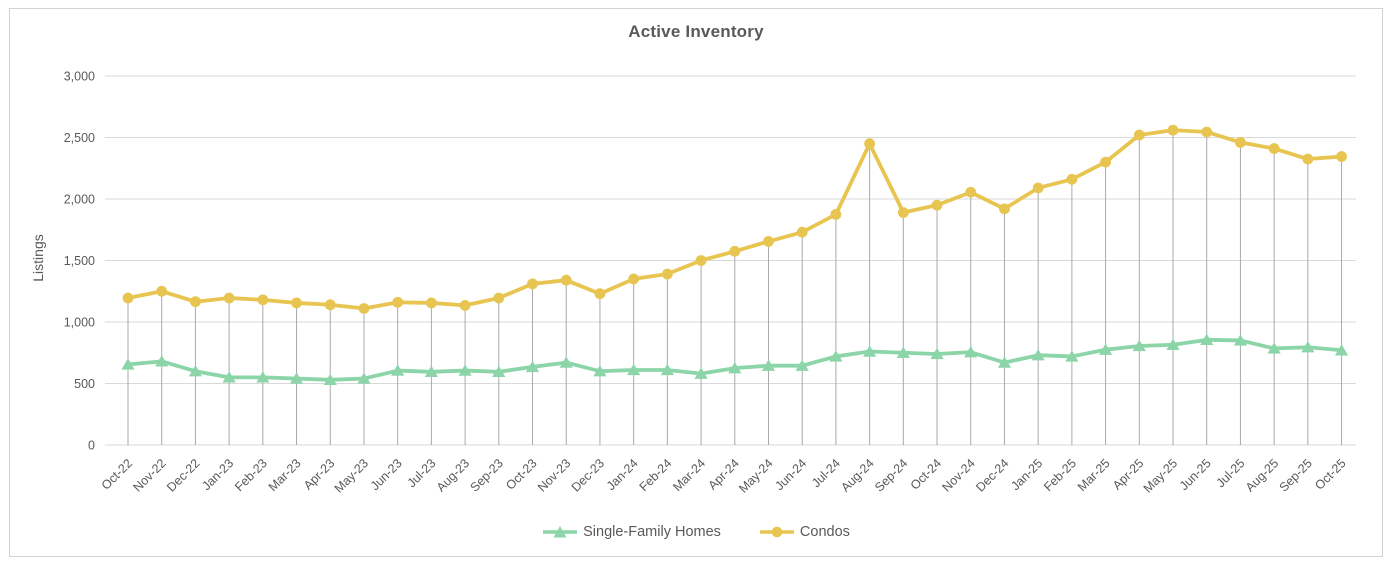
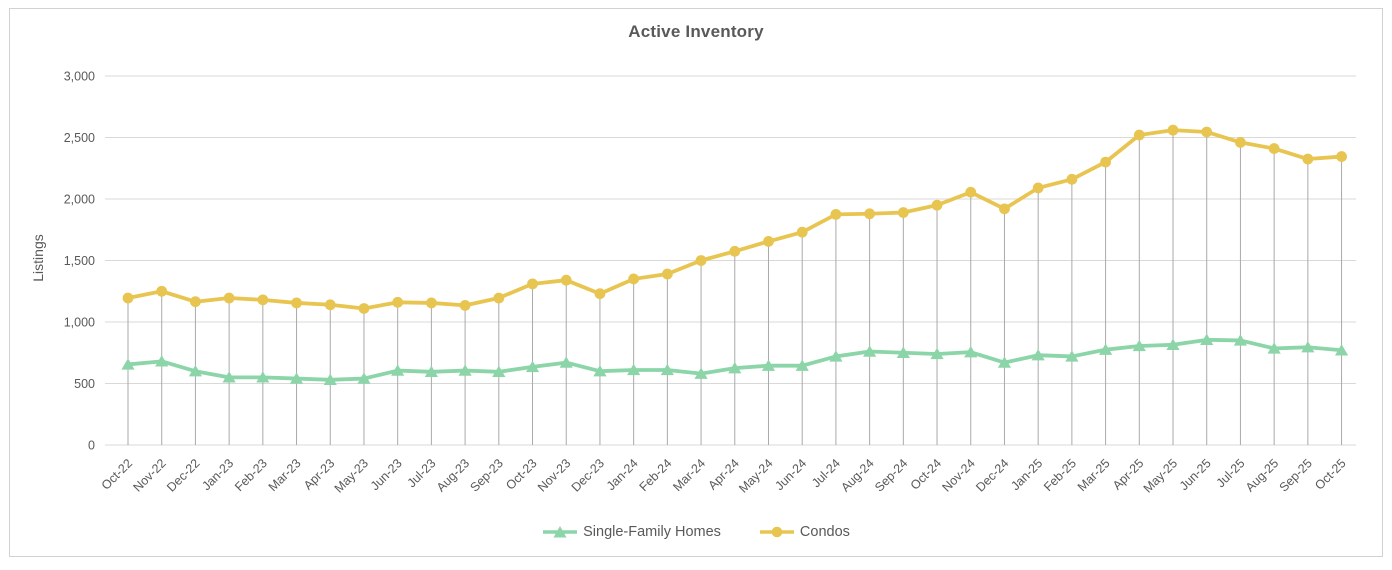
Condos/Aug-24: 2450 -> 1880
